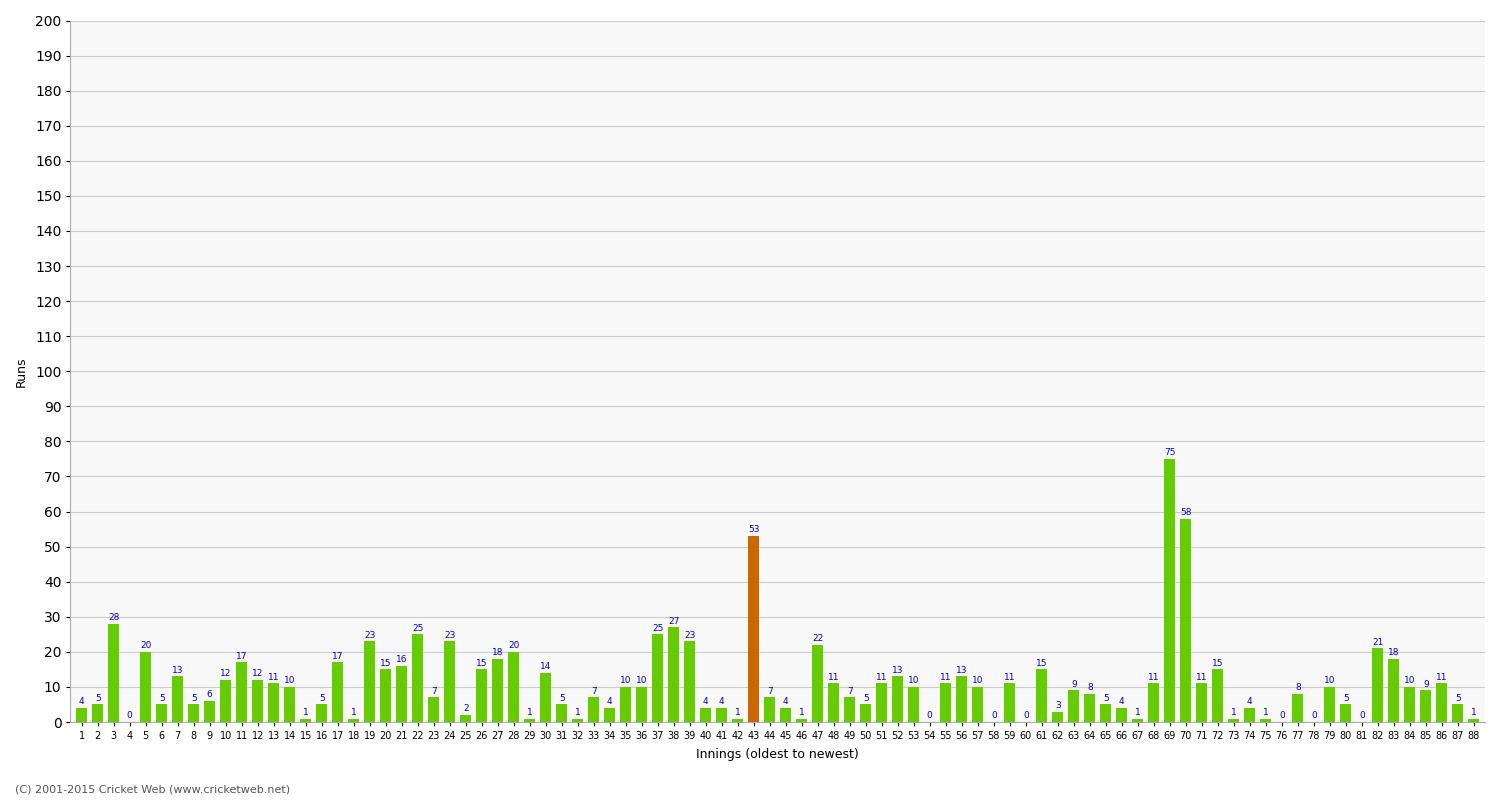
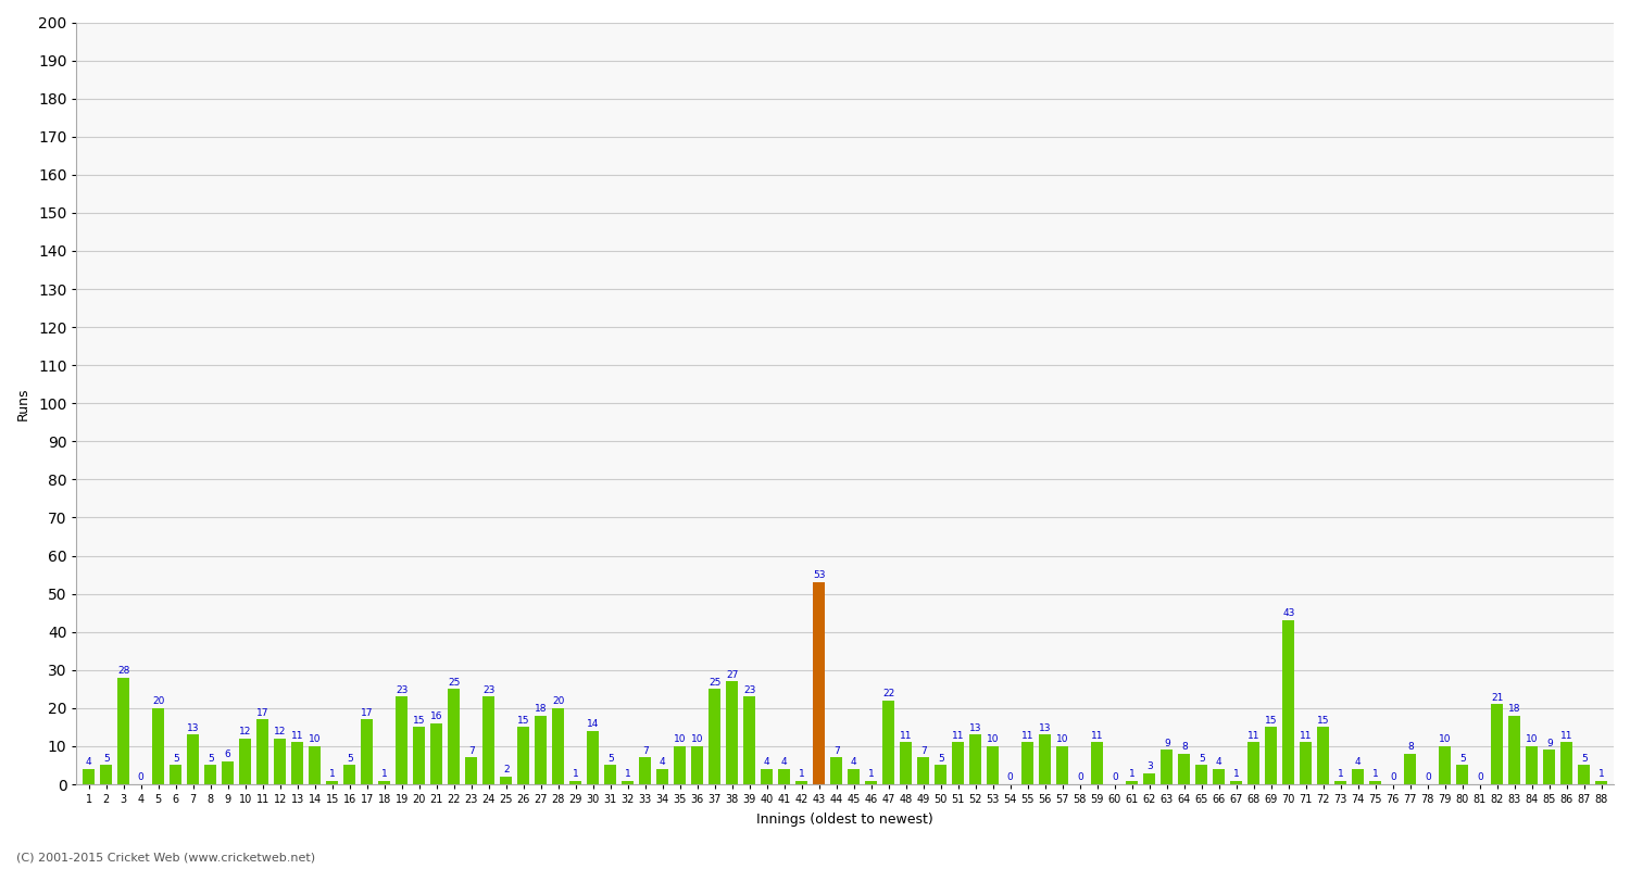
61: 15 -> 1
69: 75 -> 15
70: 58 -> 43
